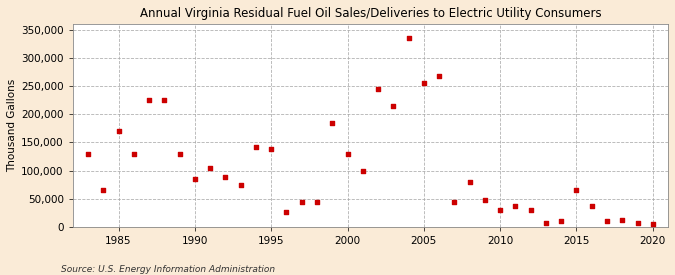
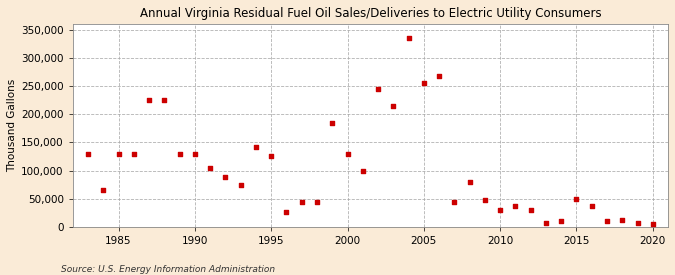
1985: 170,000 -> 130,000
1990: 86,000 -> 130,000
1995: 138,000 -> 125,000
2015: 66,000 -> 50,000
